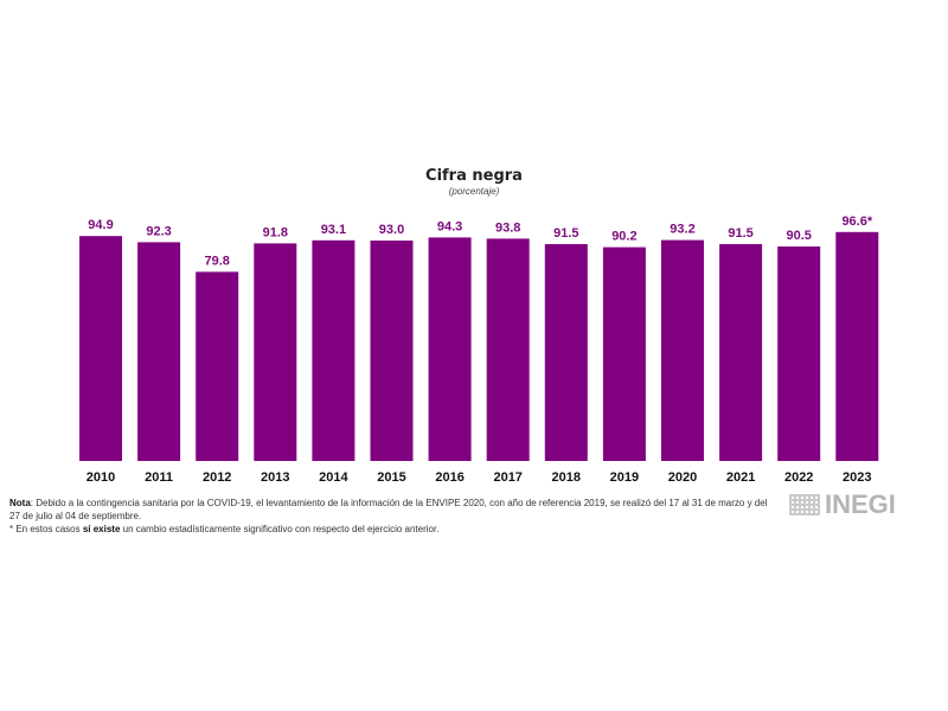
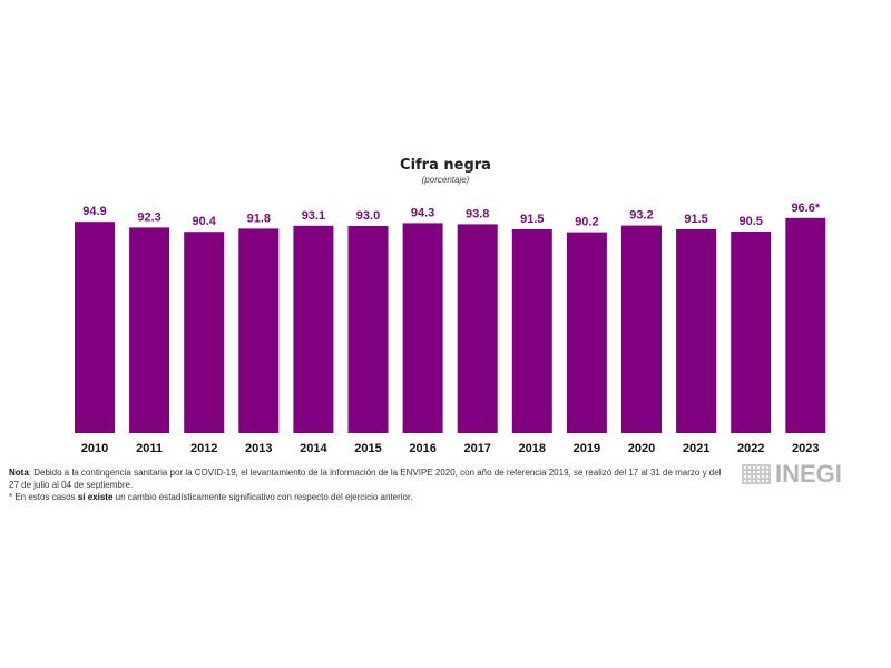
2012: 79.8 -> 90.4
